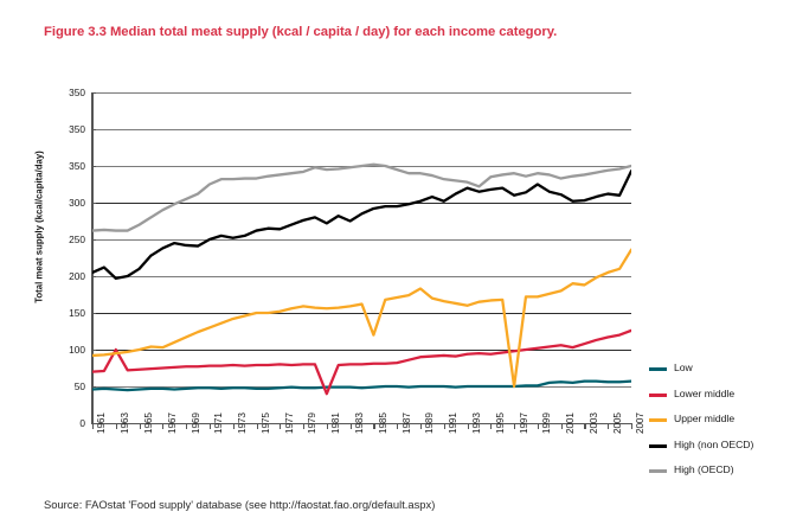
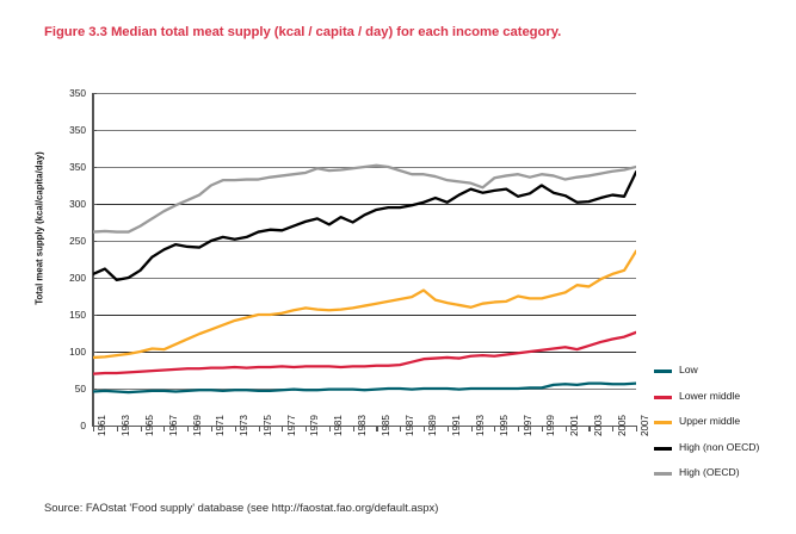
Lower middle/1963: 100 -> 70
Lower middle/1981: 40 -> 80
Upper middle/1985: 120 -> 160
Upper middle/1997: 50 -> 180
